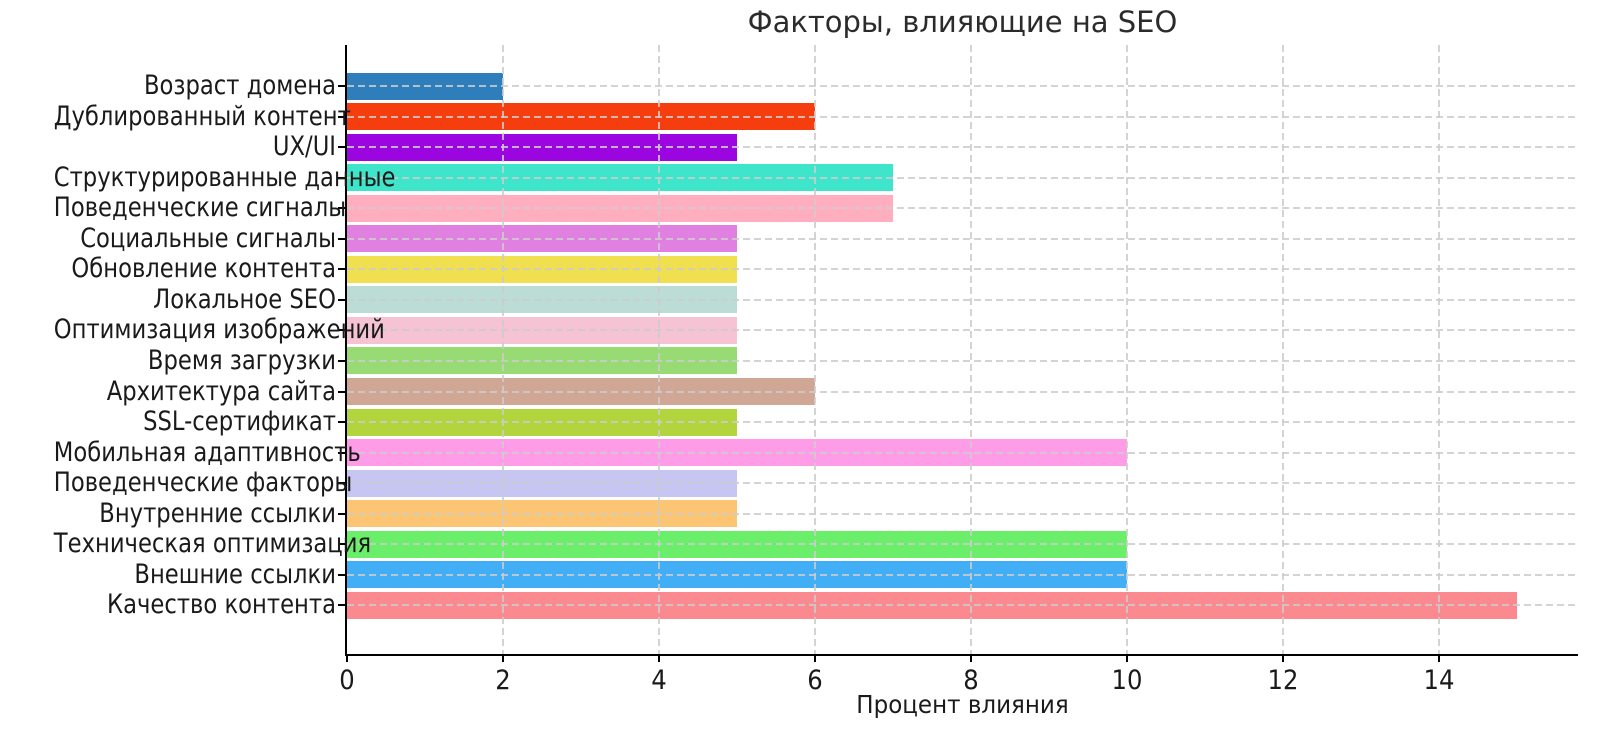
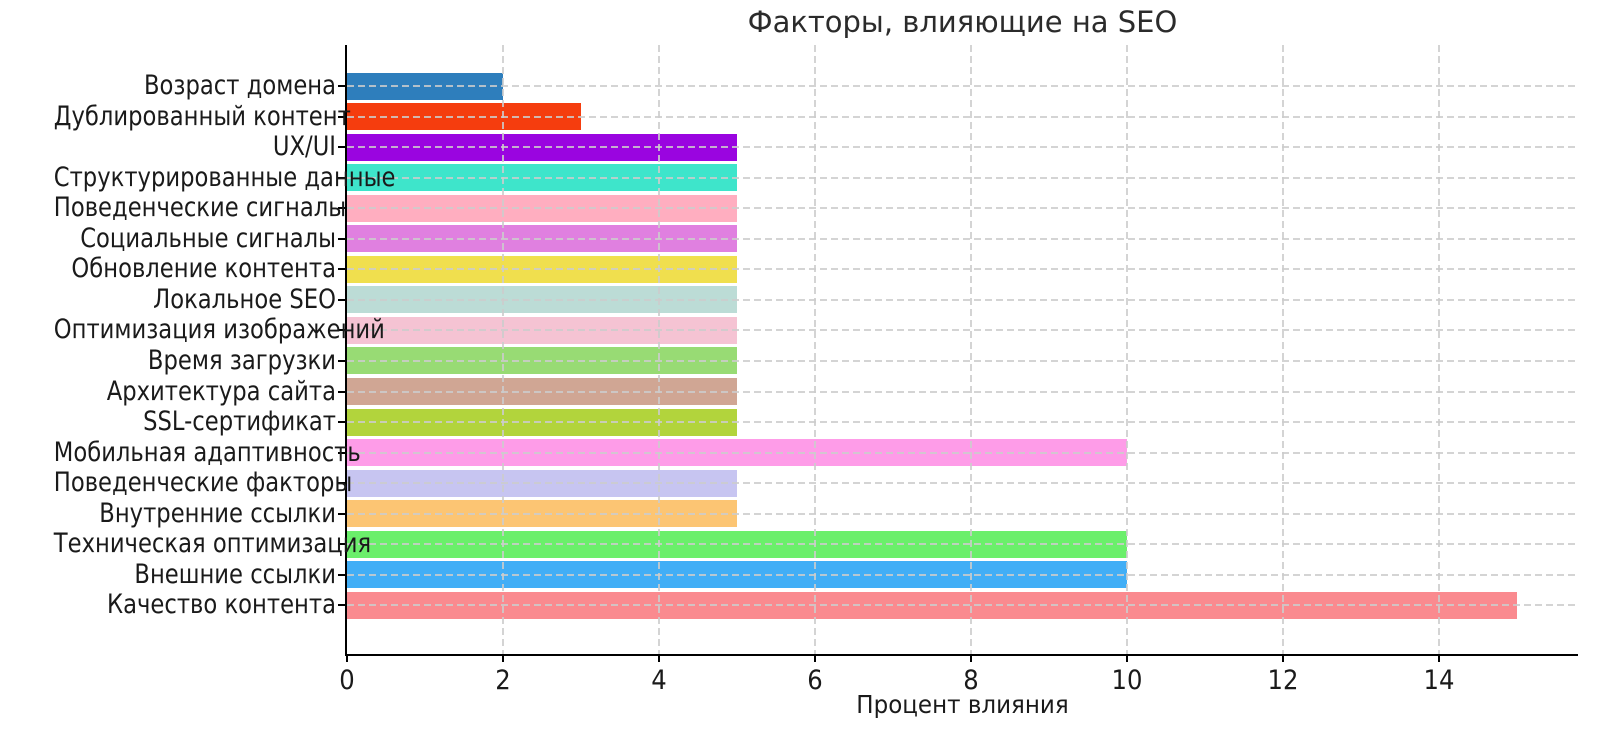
Дублированный контент: 6 -> 3
Структурированные данные: 7 -> 5
Поведенческие сигналы: 7 -> 5
Архитектура сайта: 6 -> 5
